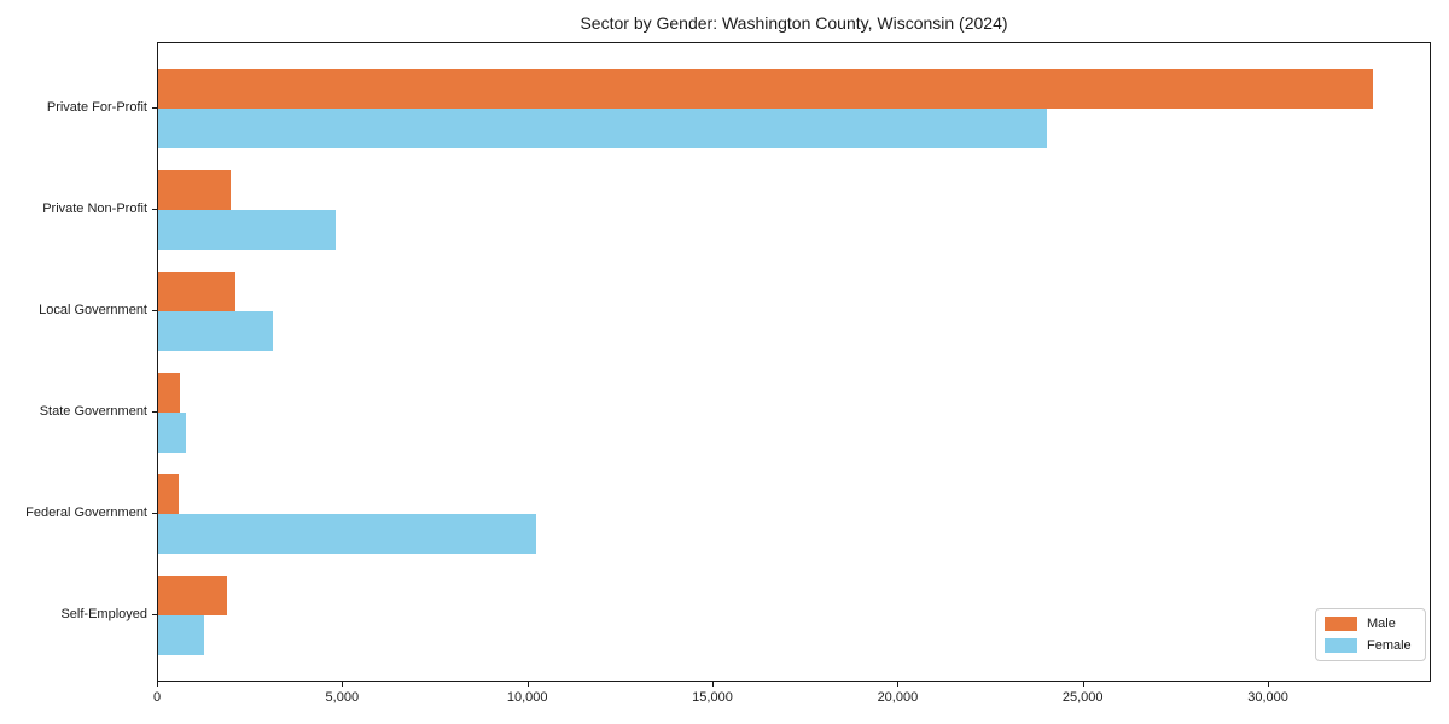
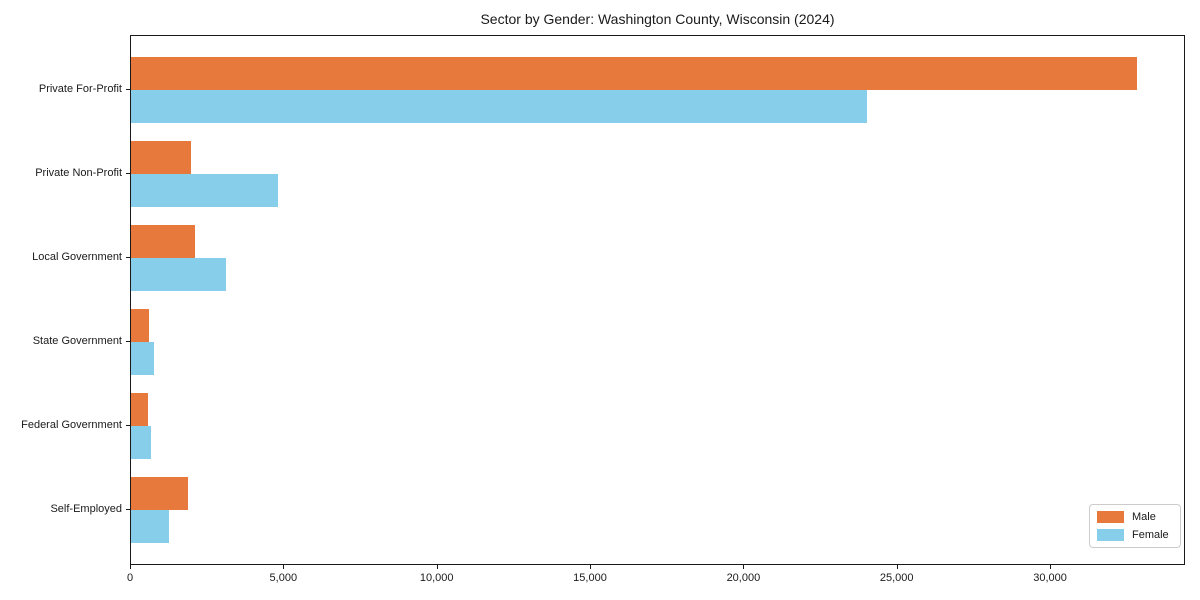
Female/Federal Government: 10200 -> 600
